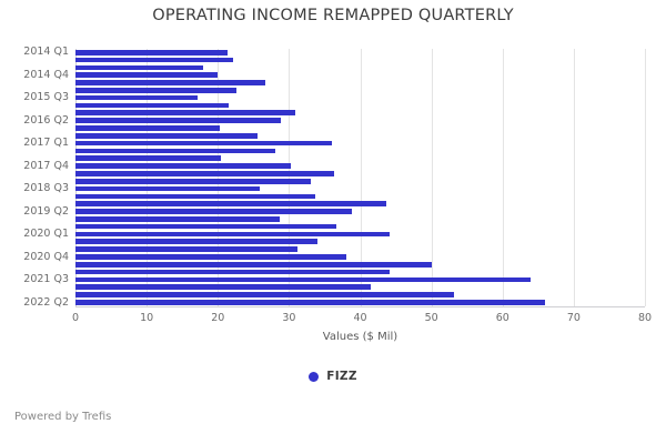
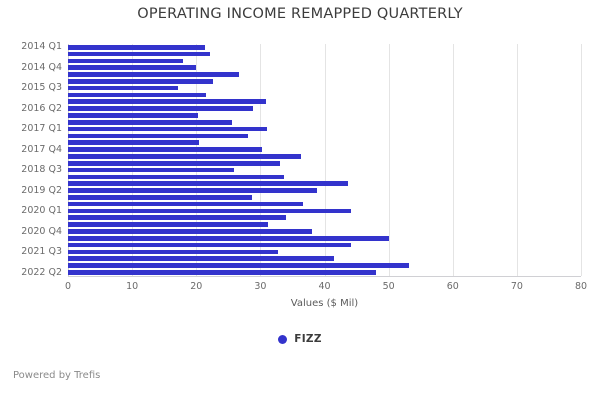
2017 Q1: 36 -> 31
2021 Q3: 64 -> 33
2022 Q2: 66 -> 48
